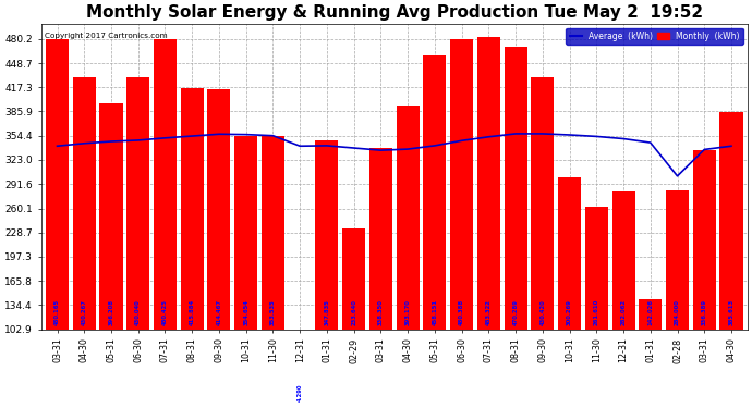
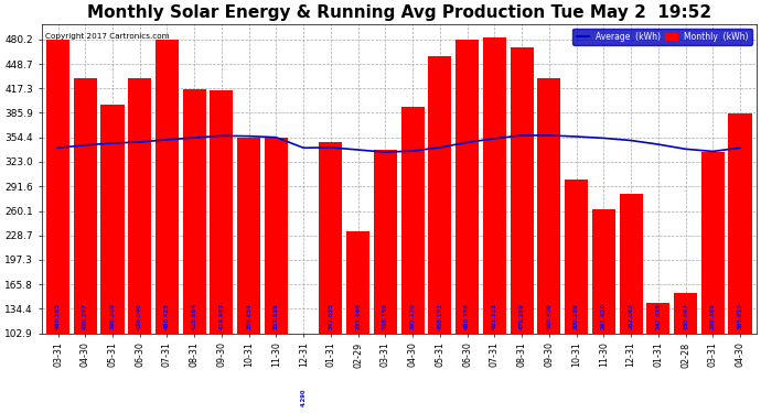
Monthly (kWh)/02-28: 284 -> 155
Average (kWh)/02-28: 302 -> 340
